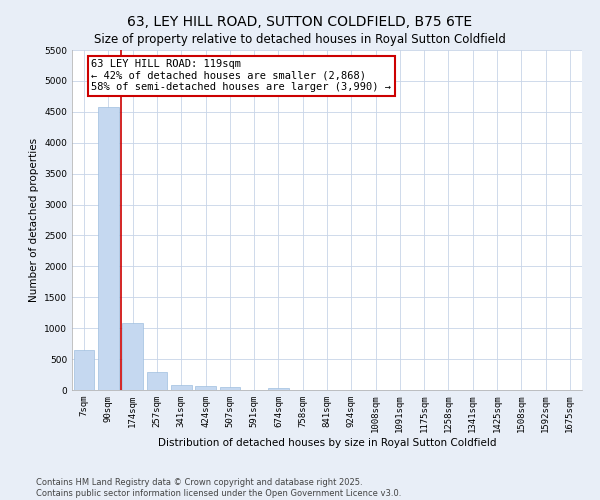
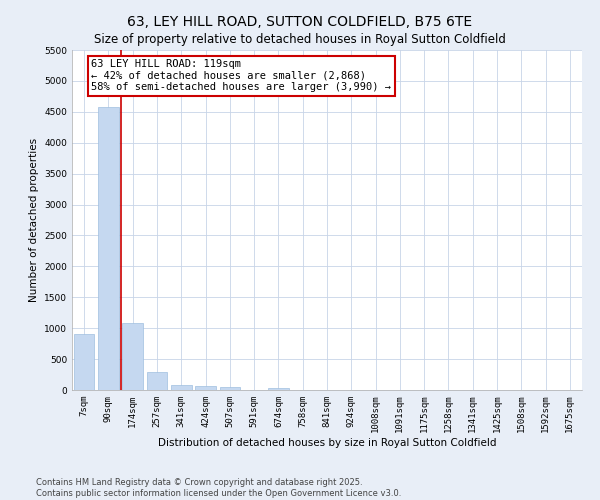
7sqm: 640 -> 900
